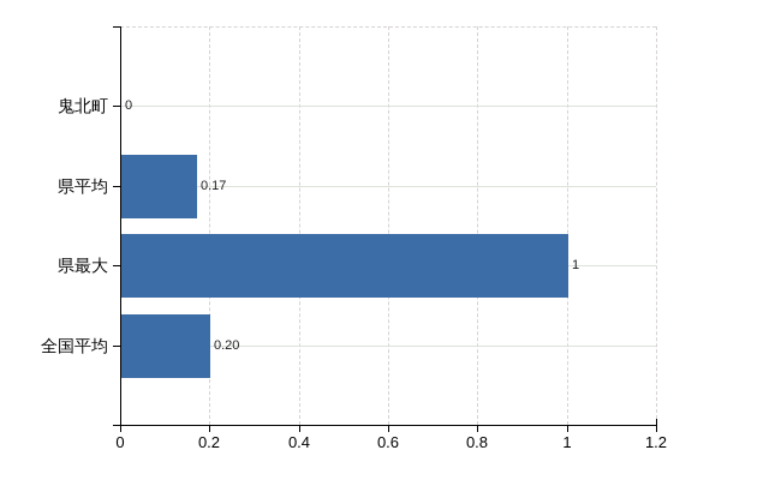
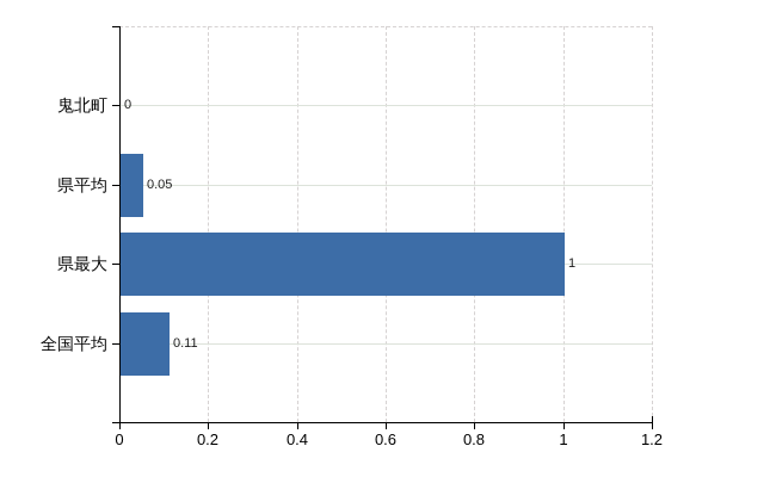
県平均: 0.17 -> 0.05
全国平均: 0.20 -> 0.11
